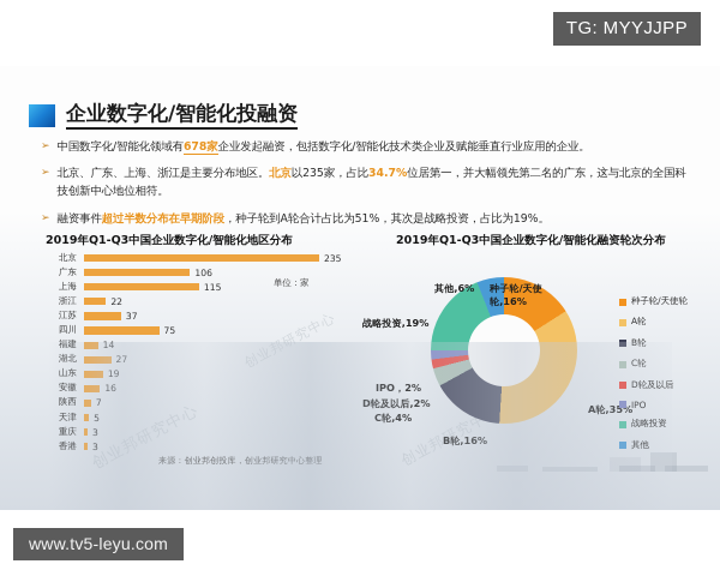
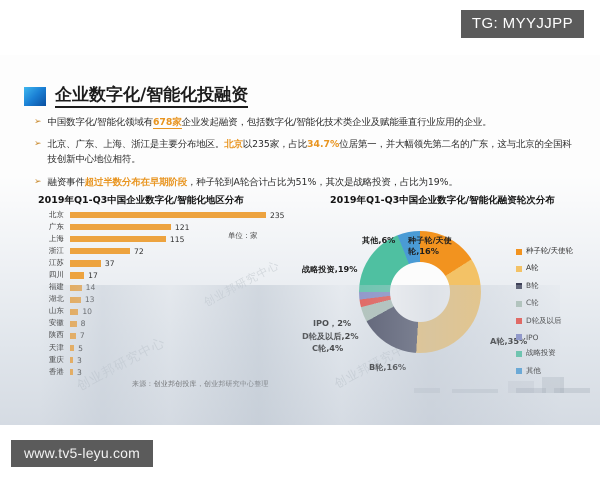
2019年Q1-Q3中国企业数字化/智能化地区分布/广东: 106 -> 121
2019年Q1-Q3中国企业数字化/智能化地区分布/浙江: 22 -> 72
2019年Q1-Q3中国企业数字化/智能化地区分布/四川: 75 -> 17
2019年Q1-Q3中国企业数字化/智能化地区分布/湖北: 27 -> 13
2019年Q1-Q3中国企业数字化/智能化地区分布/山东: 19 -> 10
2019年Q1-Q3中国企业数字化/智能化地区分布/安徽: 16 -> 8
